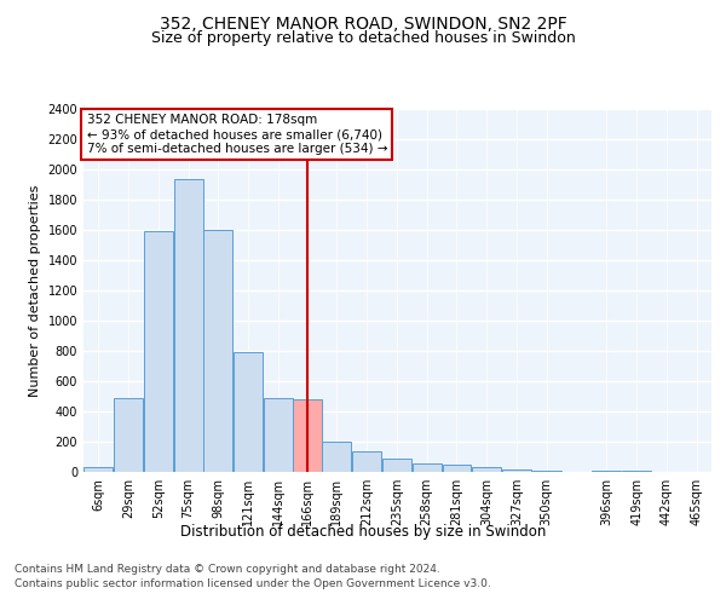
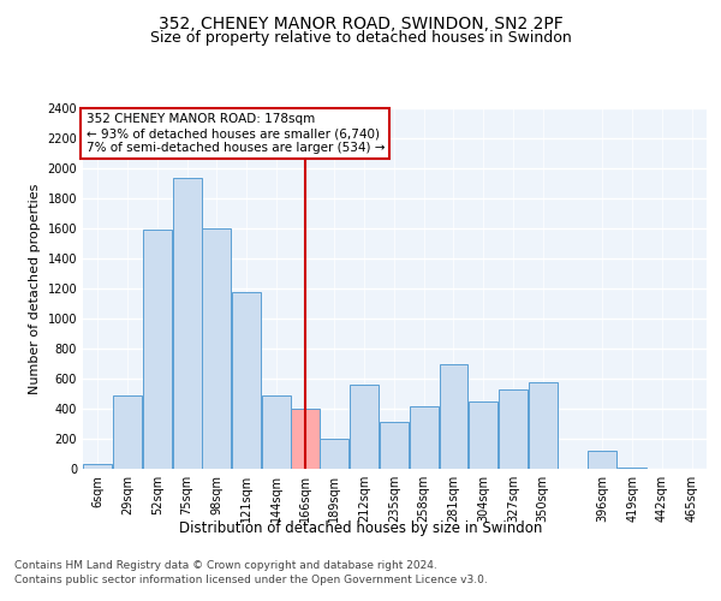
121sqm: 790 -> 1180
166sqm: 480 -> 400
212sqm: 140 -> 560
235sqm: 90 -> 310
258sqm: 60 -> 420
281sqm: 50 -> 700
304sqm: 30 -> 450
327sqm: 20 -> 530
350sqm: 10 -> 580
396sqm: 10 -> 120
